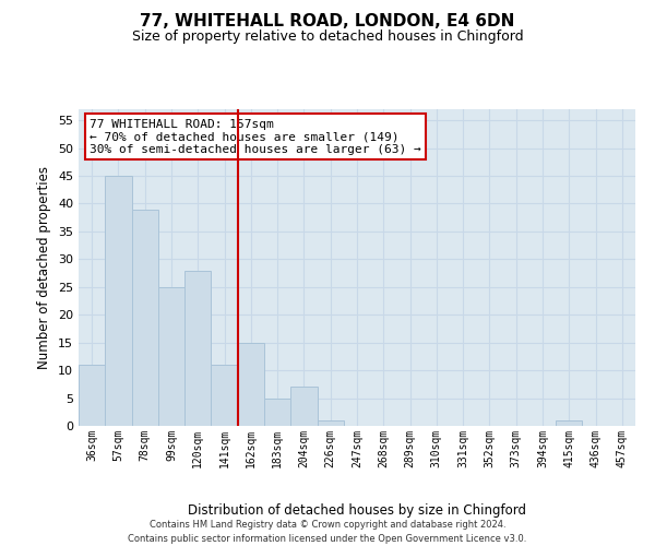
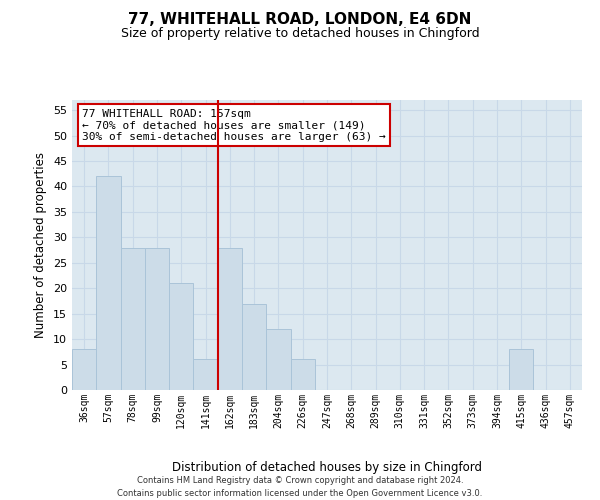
36sqm: 11 -> 8
57sqm: 45 -> 42
78sqm: 39 -> 28
99sqm: 25 -> 28
120sqm: 28 -> 21
141sqm: 11 -> 6
162sqm: 15 -> 28
183sqm: 5 -> 17
204sqm: 7 -> 12
226sqm: 1 -> 6
415sqm: 1 -> 8
